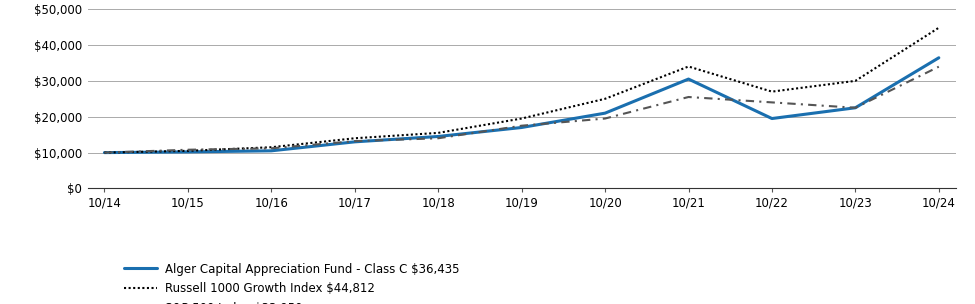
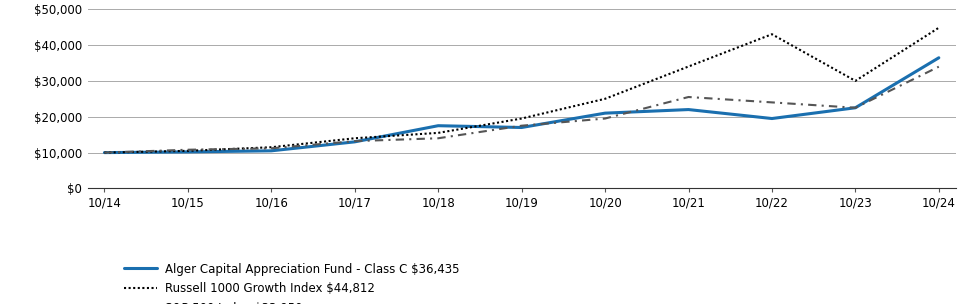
Alger Capital Appreciation Fund - Class C $36,435/10/18: $14,500 -> $17,500
Alger Capital Appreciation Fund - Class C $36,435/10/21: $30,500 -> $22,000
Russell 1000 Growth Index $44,812/10/22: $27,000 -> $43,000
